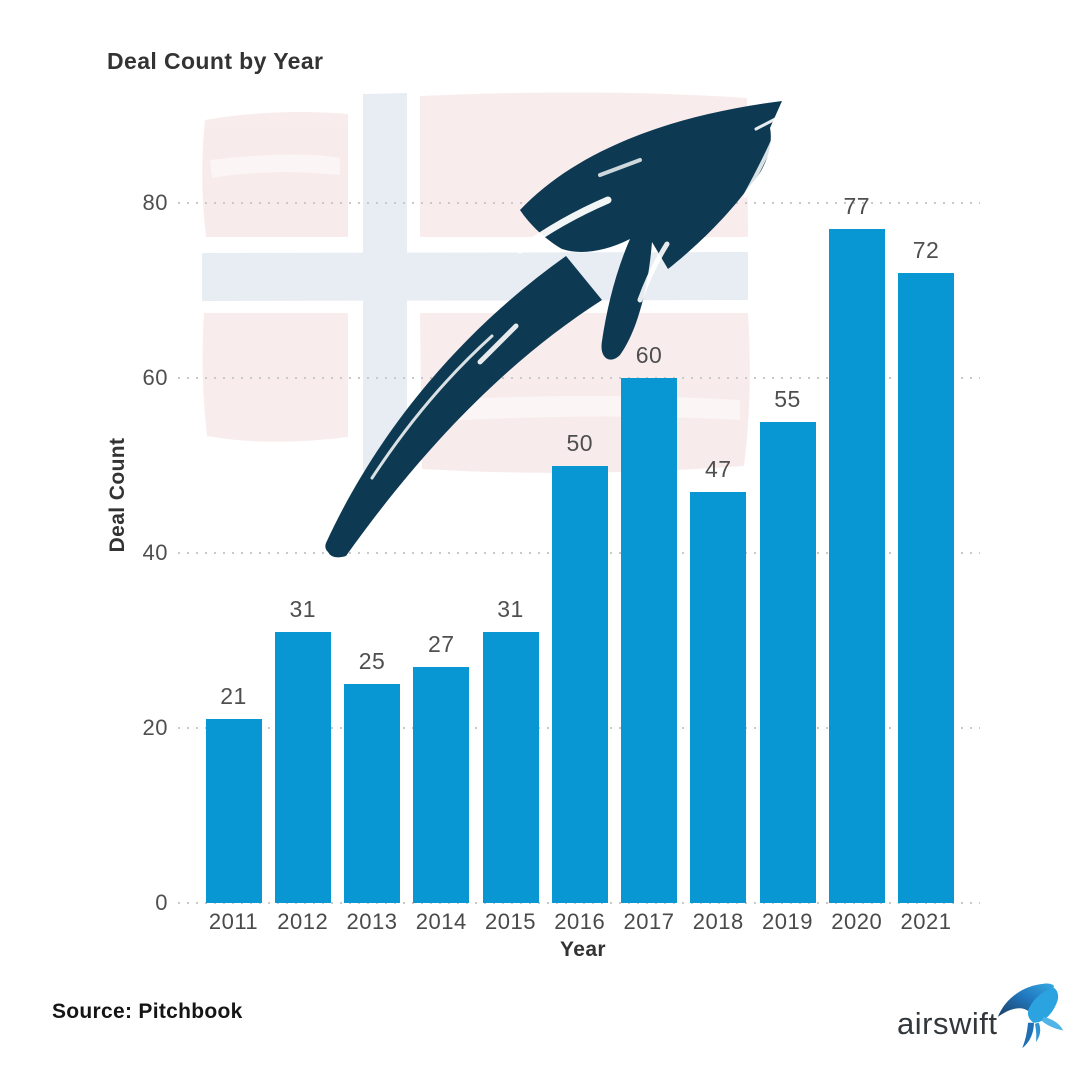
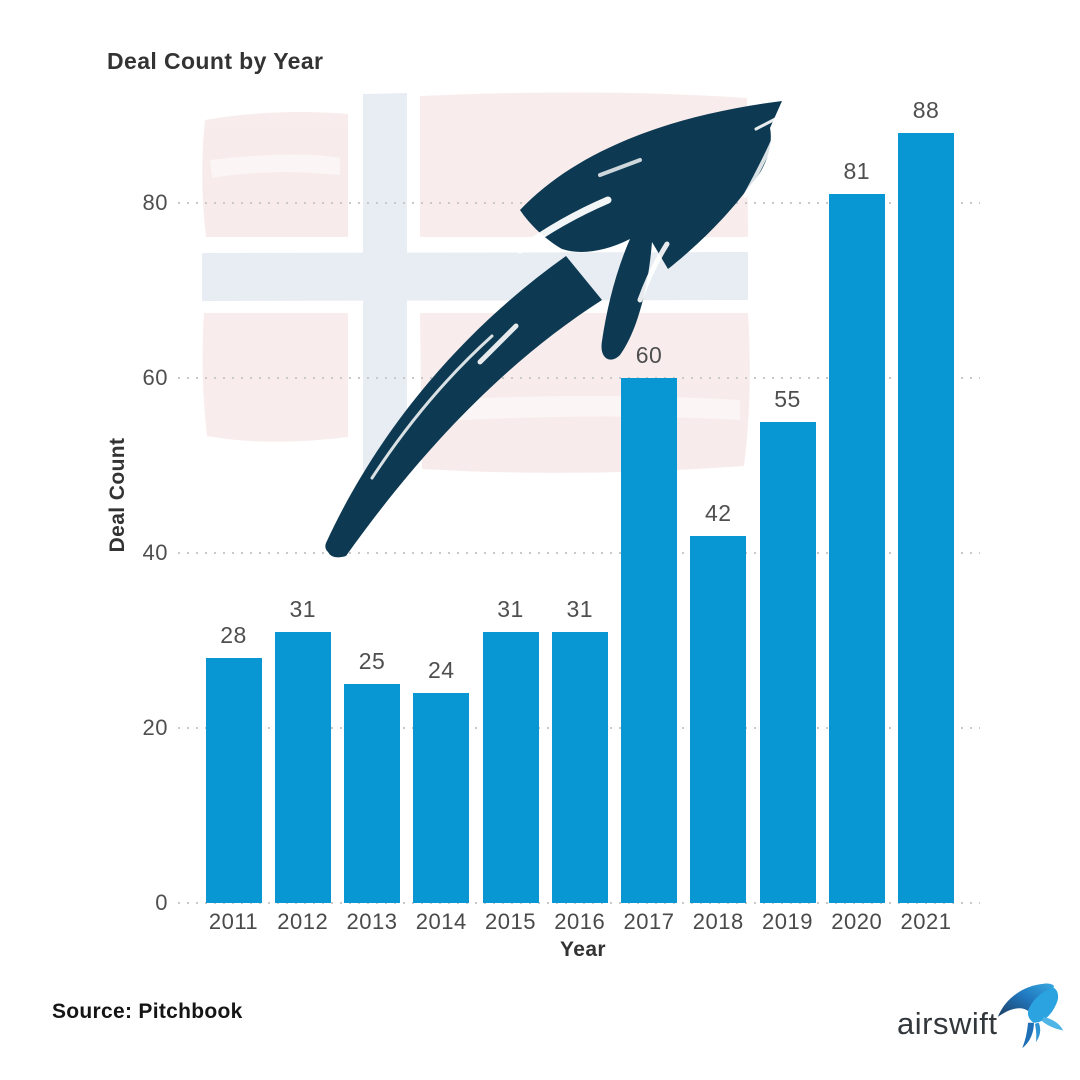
2011: 21 -> 28
2014: 27 -> 24
2016: 50 -> 31
2018: 47 -> 42
2020: 77 -> 81
2021: 72 -> 88
